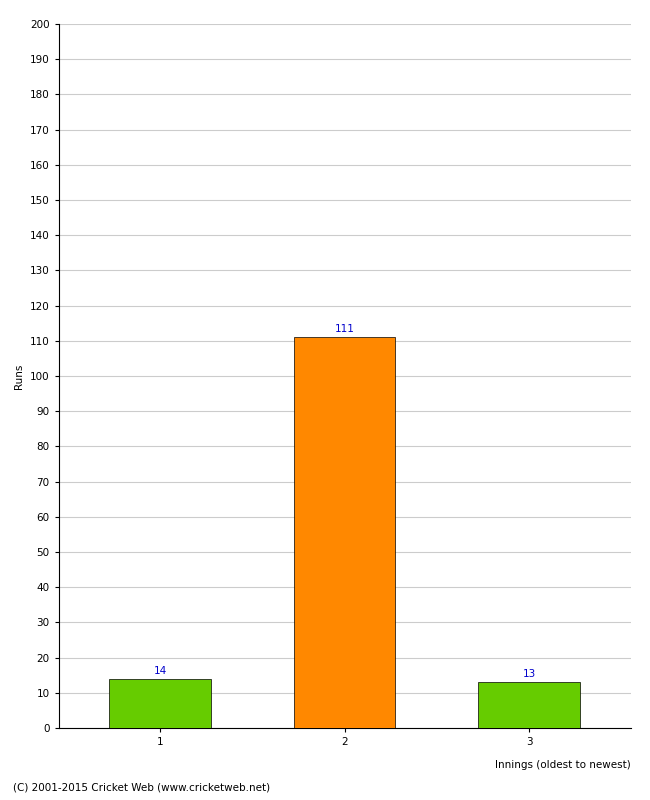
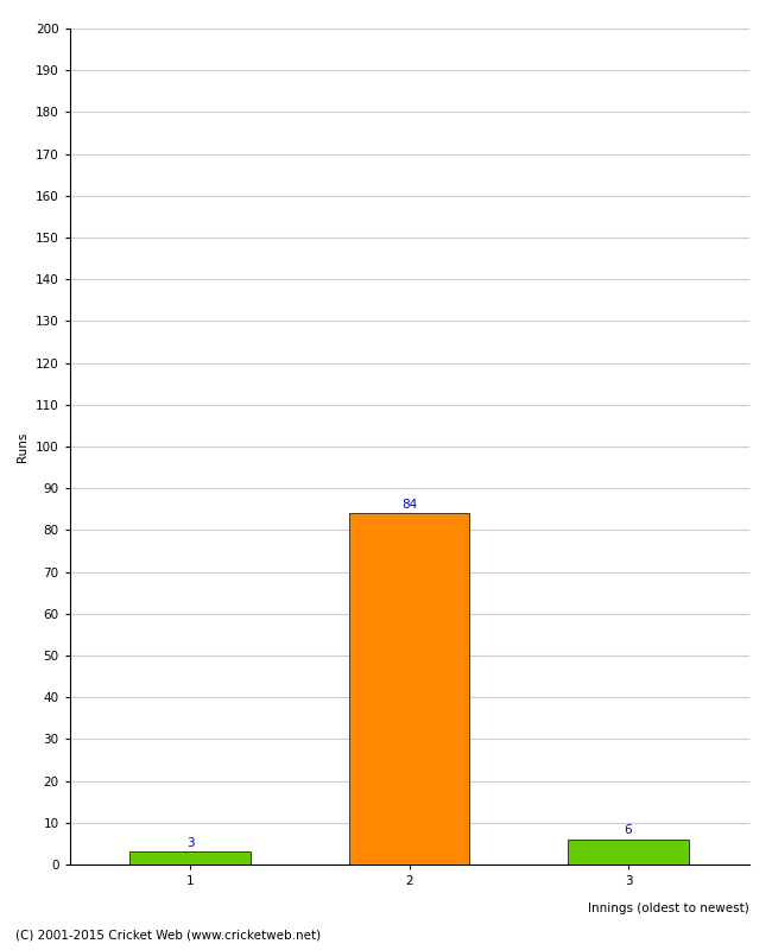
1: 14 -> 3
2: 111 -> 84
3: 13 -> 6
